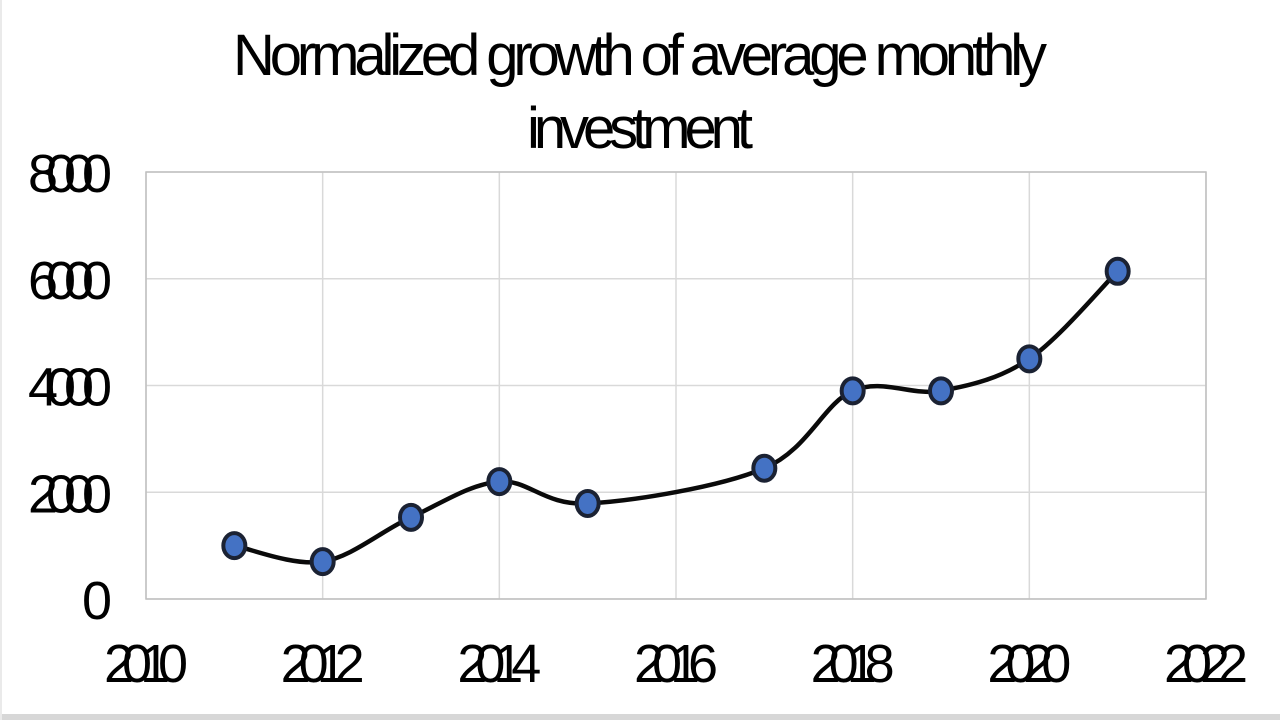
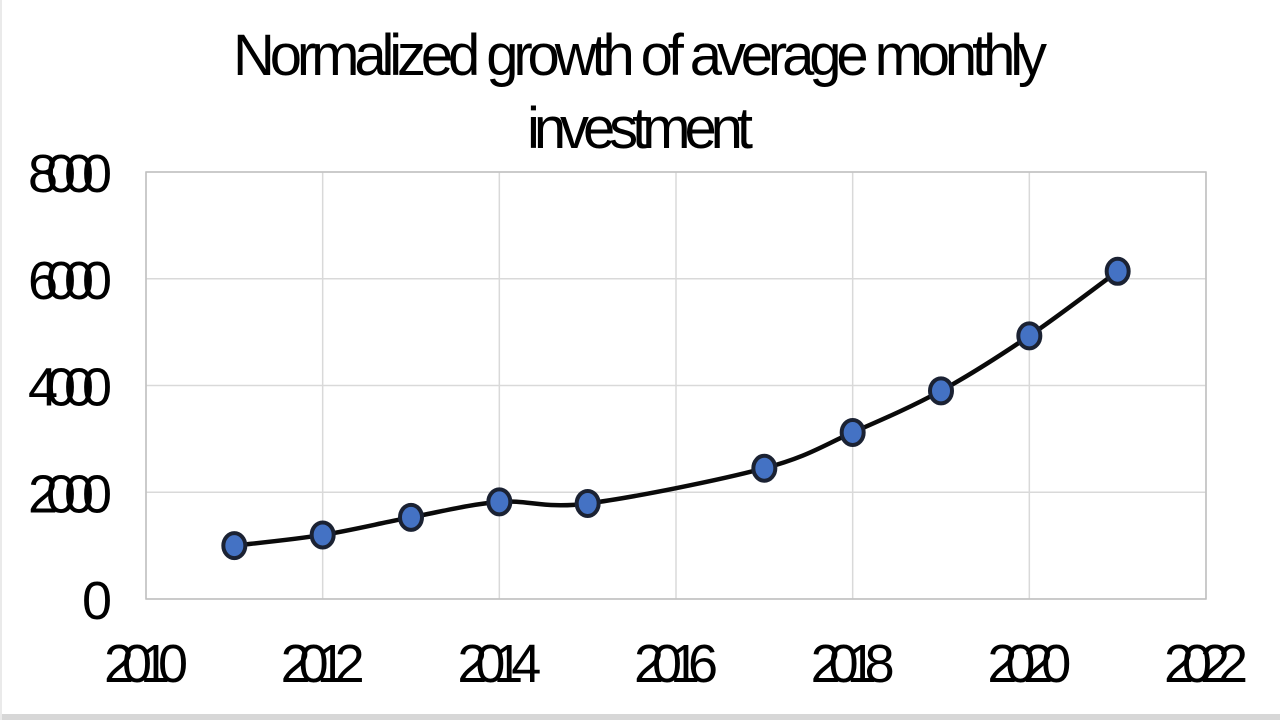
2012: 700 -> 1200
2014: 2200 -> 1800
2018: 3900 -> 3100
2020: 4500 -> 4900
